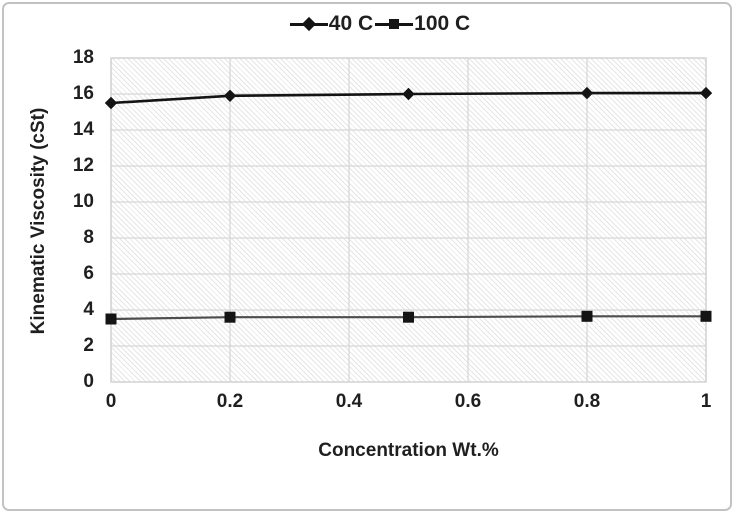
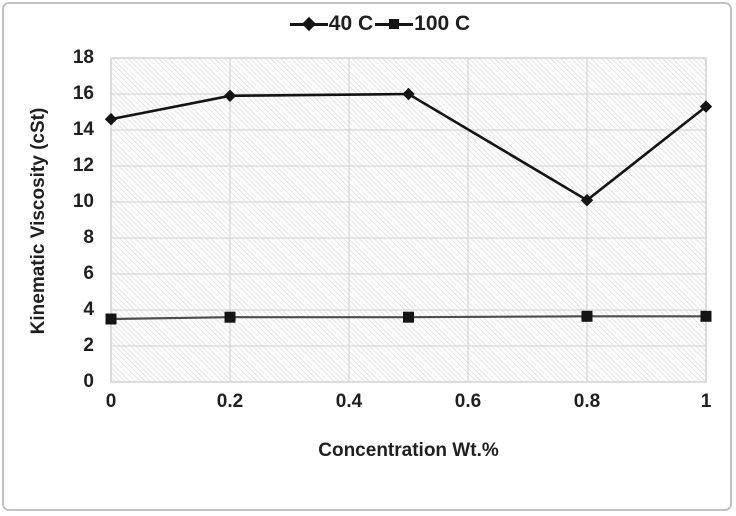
40 C/0: 15.5 -> 14.6
40 C/0.8: 16.1 -> 10.1
40 C/1: 16.1 -> 15.3
